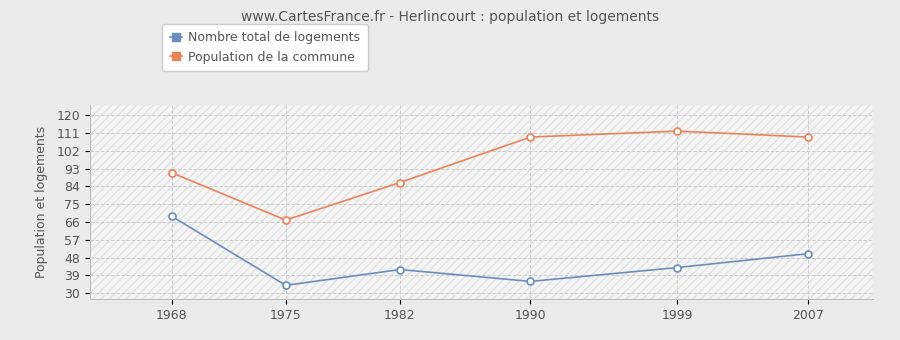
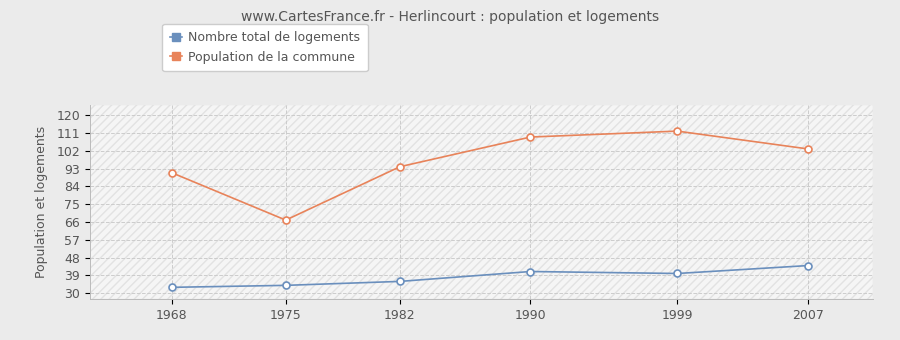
Nombre total de logements/1968: 69 -> 33
Nombre total de logements/1982: 42 -> 36
Population de la commune/1982: 86 -> 94
Nombre total de logements/1990: 36 -> 41
Nombre total de logements/1999: 43 -> 40
Nombre total de logements/2007: 50 -> 44
Population de la commune/2007: 109 -> 103
